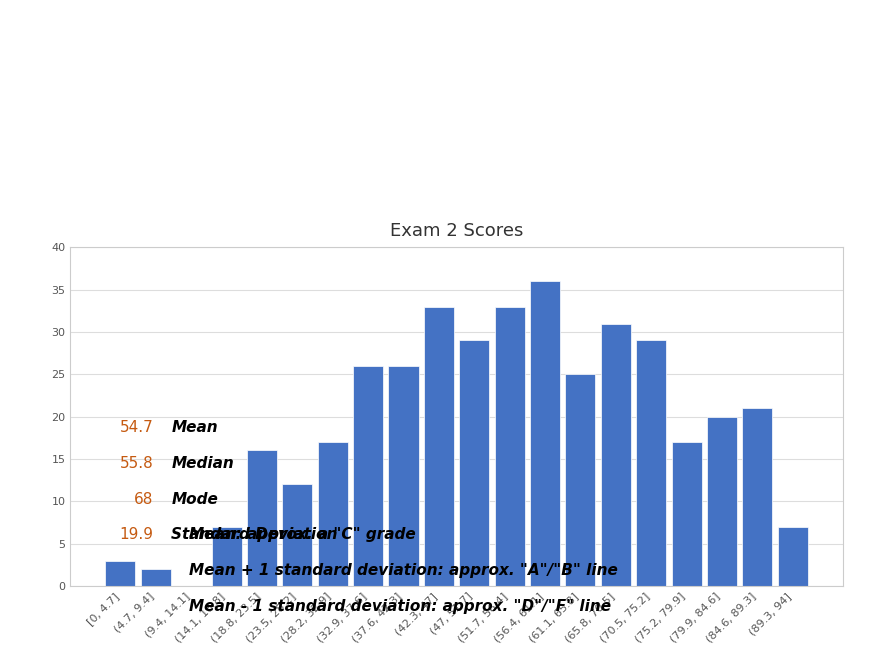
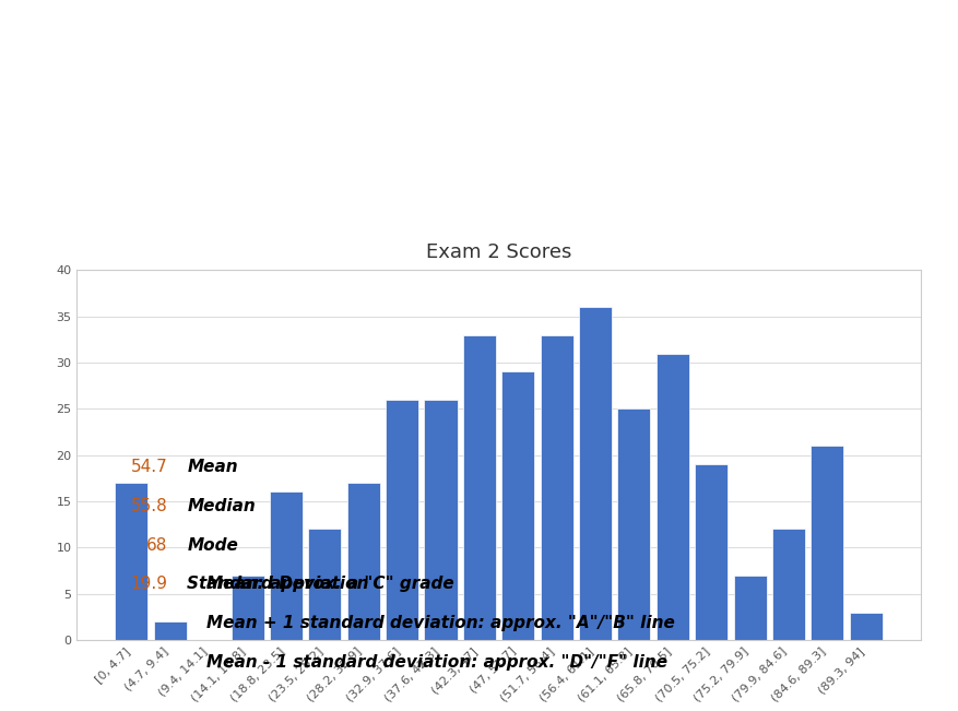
[0, 4.7]: 3 -> 17
(70.5, 75.2]: 29 -> 19
(75.2, 79.9]: 17 -> 7
(79.9, 84.6]: 20 -> 12
(89.3, 94]: 7 -> 3
